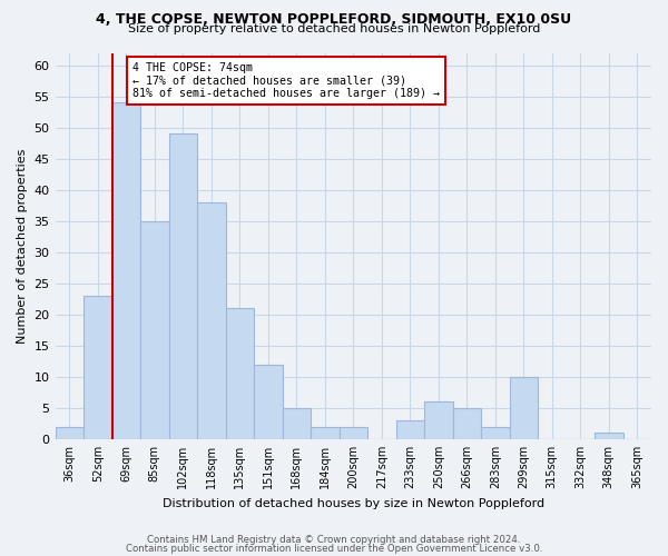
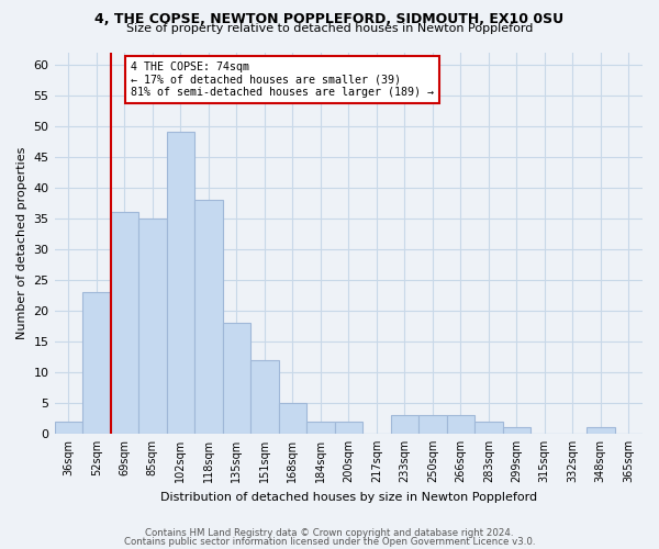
69sqm: 54 -> 36
135sqm: 21 -> 18
250sqm: 6 -> 3
266sqm: 5 -> 3
299sqm: 10 -> 1
